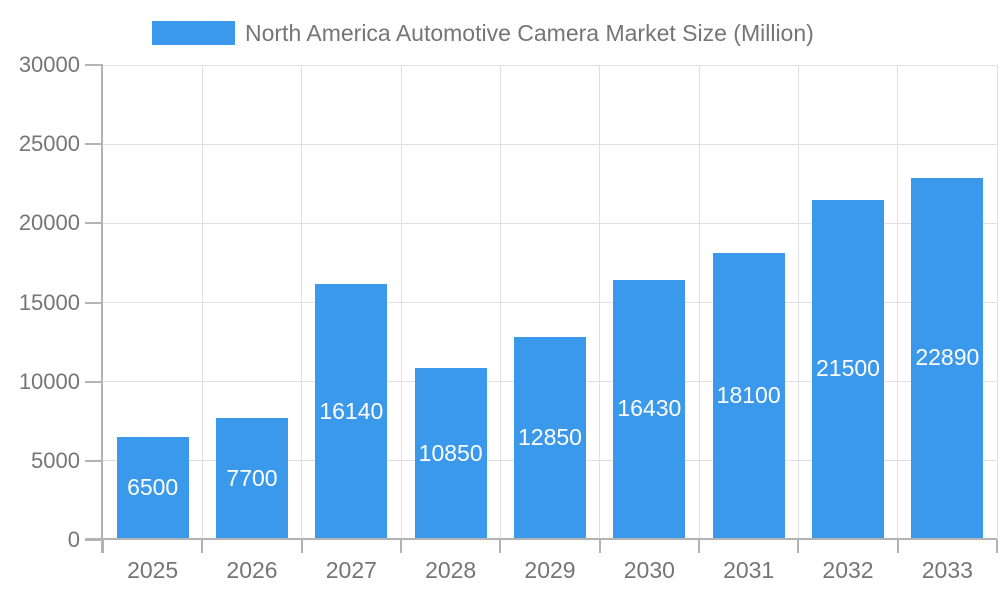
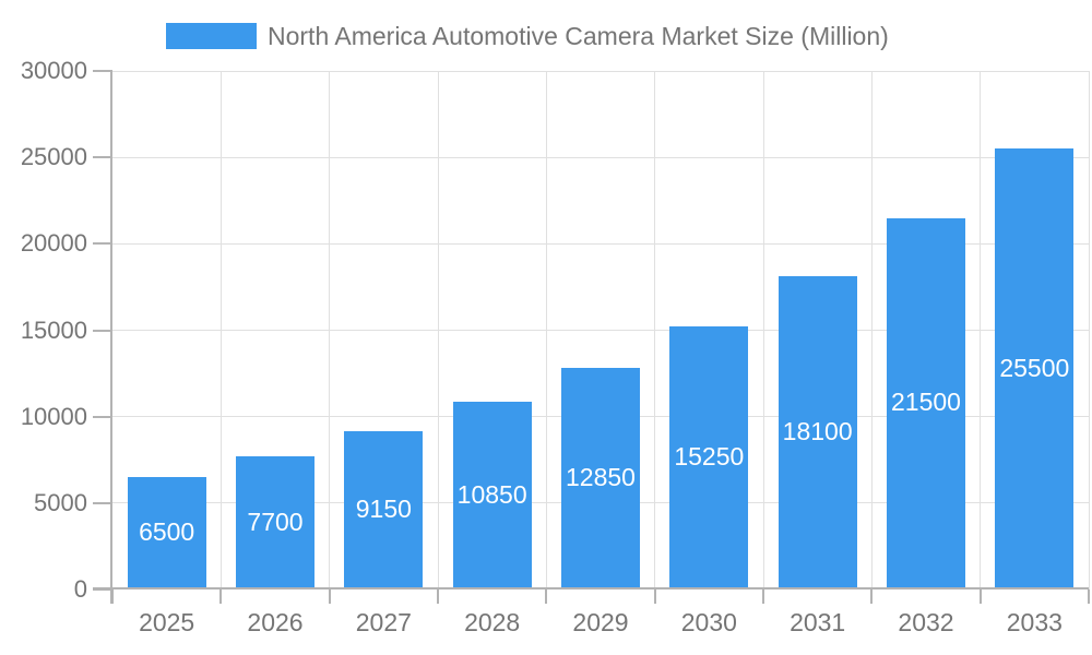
2027: 16140 -> 9150
2030: 16430 -> 15250
2033: 22890 -> 25500
